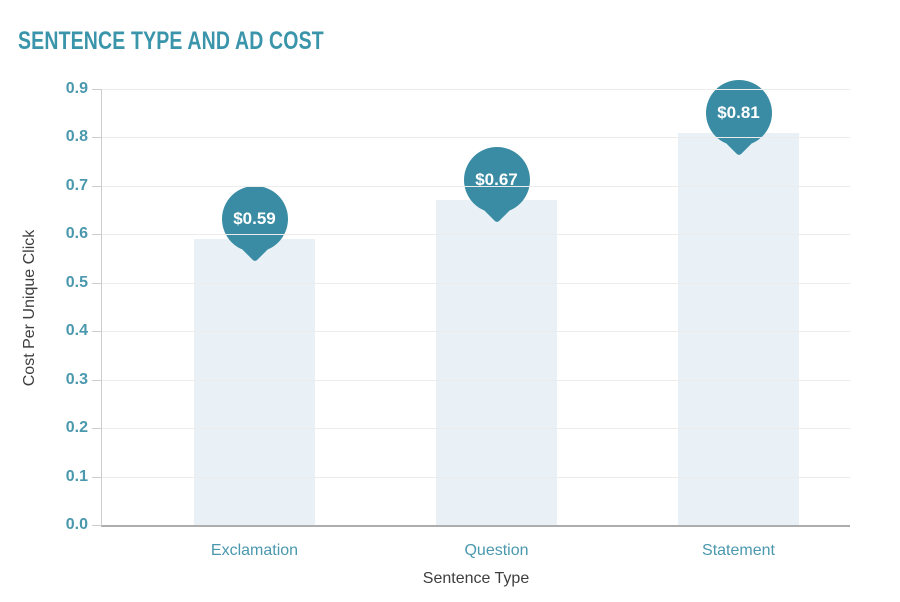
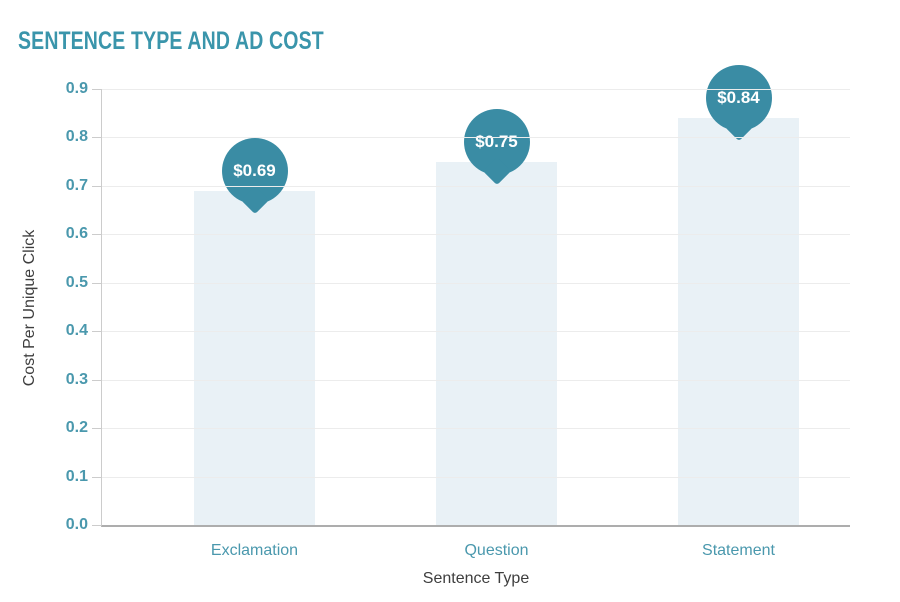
Exclamation: $0.59 -> $0.69
Question: $0.67 -> $0.75
Statement: $0.81 -> $0.84
